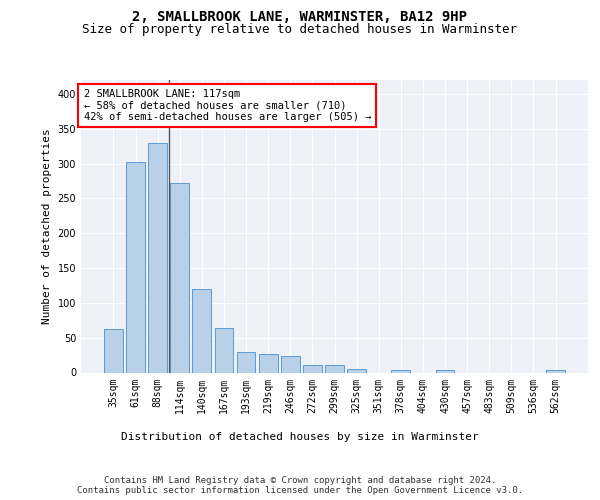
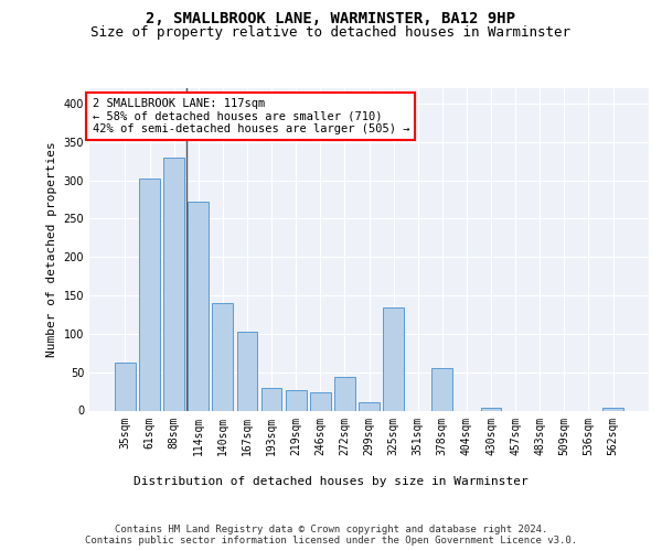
140sqm: 120 -> 140
167sqm: 64 -> 102
272sqm: 11 -> 44
325sqm: 5 -> 134
378sqm: 4 -> 56
